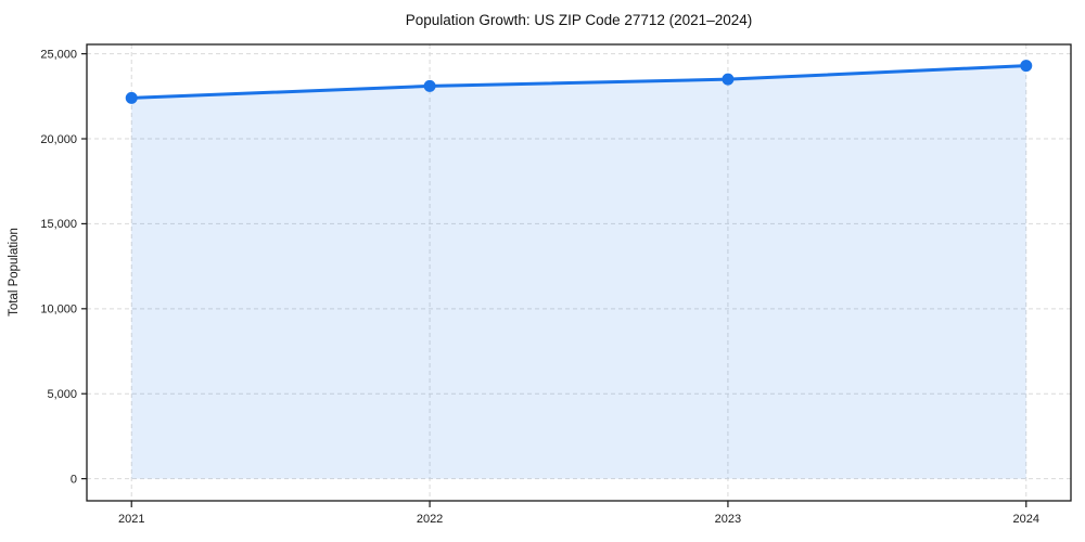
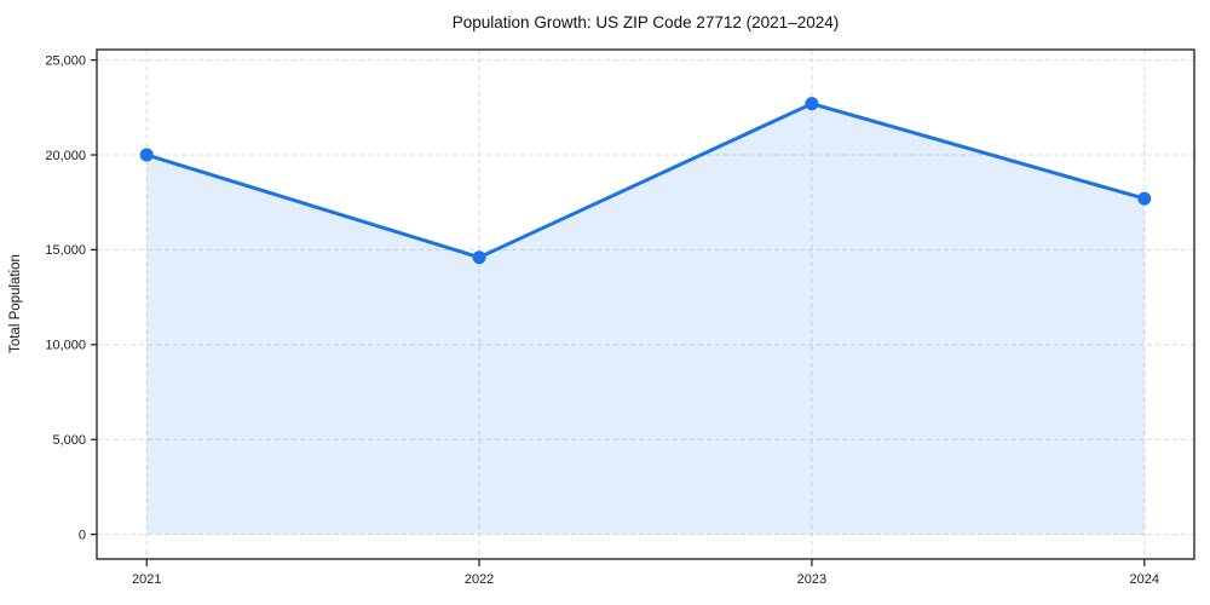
2021: 22400 -> 20000
2022: 23100 -> 14600
2023: 23500 -> 22700
2024: 24300 -> 17700
